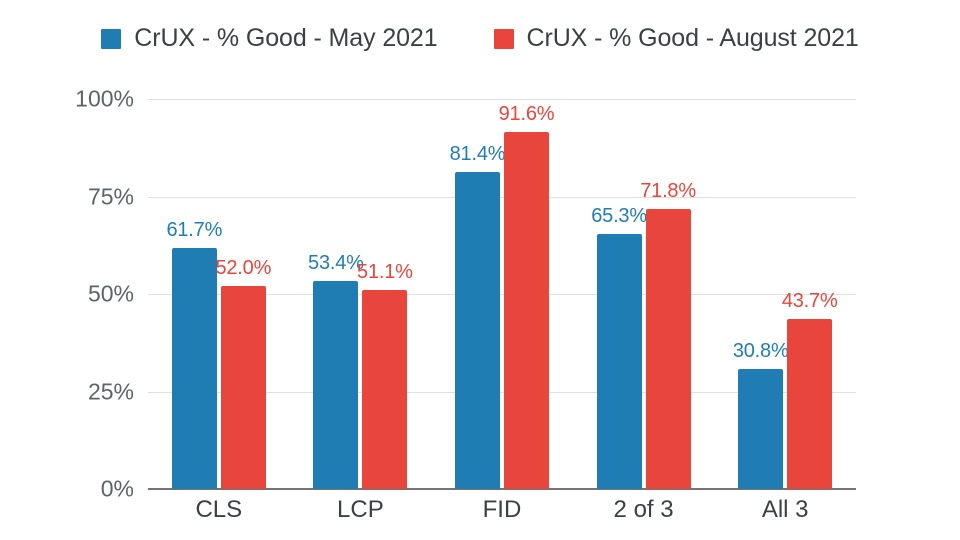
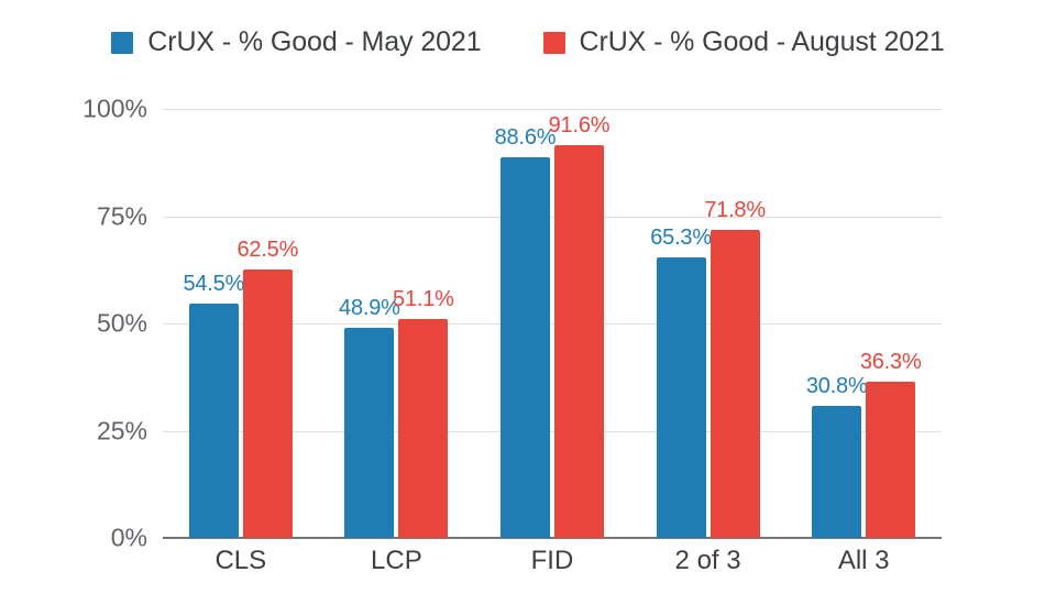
CrUX - % Good - May 2021/CLS: 61.7% -> 54.5%
CrUX - % Good - August 2021/CLS: 52.0% -> 62.5%
CrUX - % Good - May 2021/LCP: 53.4% -> 48.9%
CrUX - % Good - May 2021/FID: 81.4% -> 88.6%
CrUX - % Good - August 2021/All 3: 43.7% -> 36.3%
